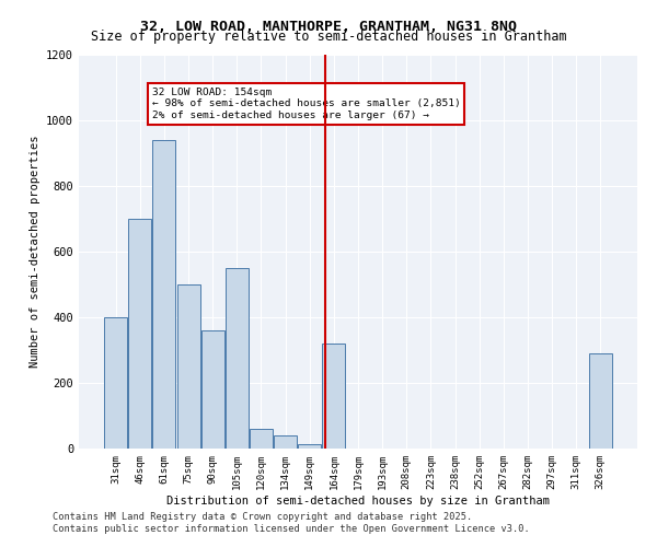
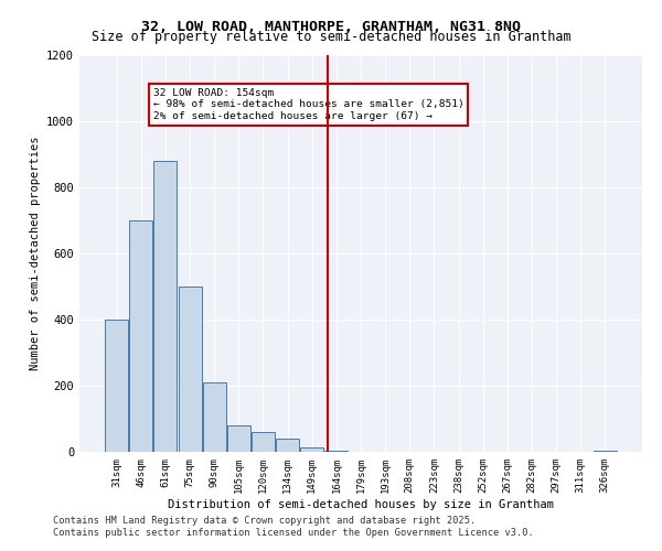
61sqm: 940 -> 880
90sqm: 360 -> 210
105sqm: 550 -> 80
164sqm: 320 -> 5
326sqm: 290 -> 5
